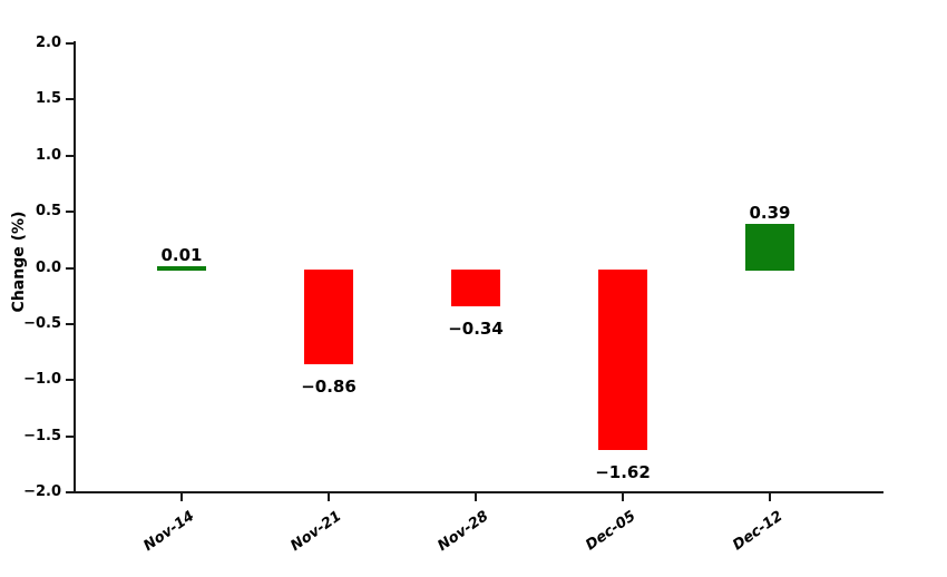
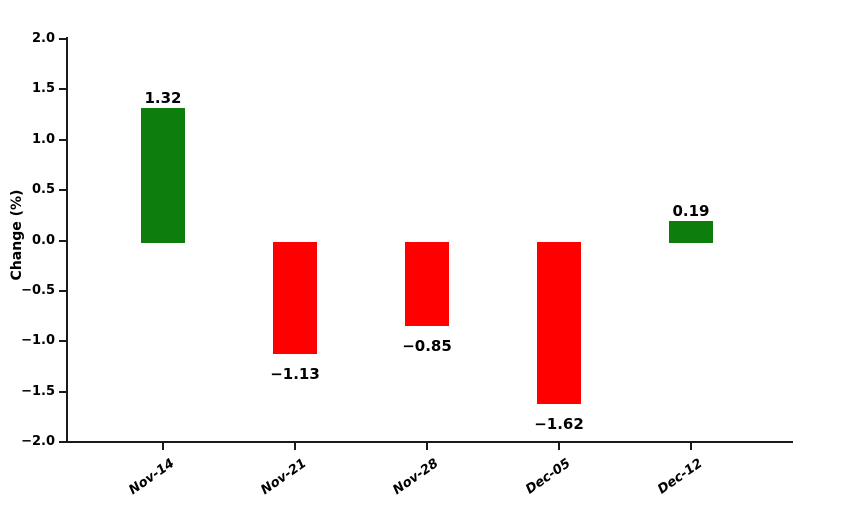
Nov-14: 0.01 -> 1.32
Nov-21: −0.86 -> −1.13
Nov-28: −0.34 -> −0.85
Dec-12: 0.39 -> 0.19
